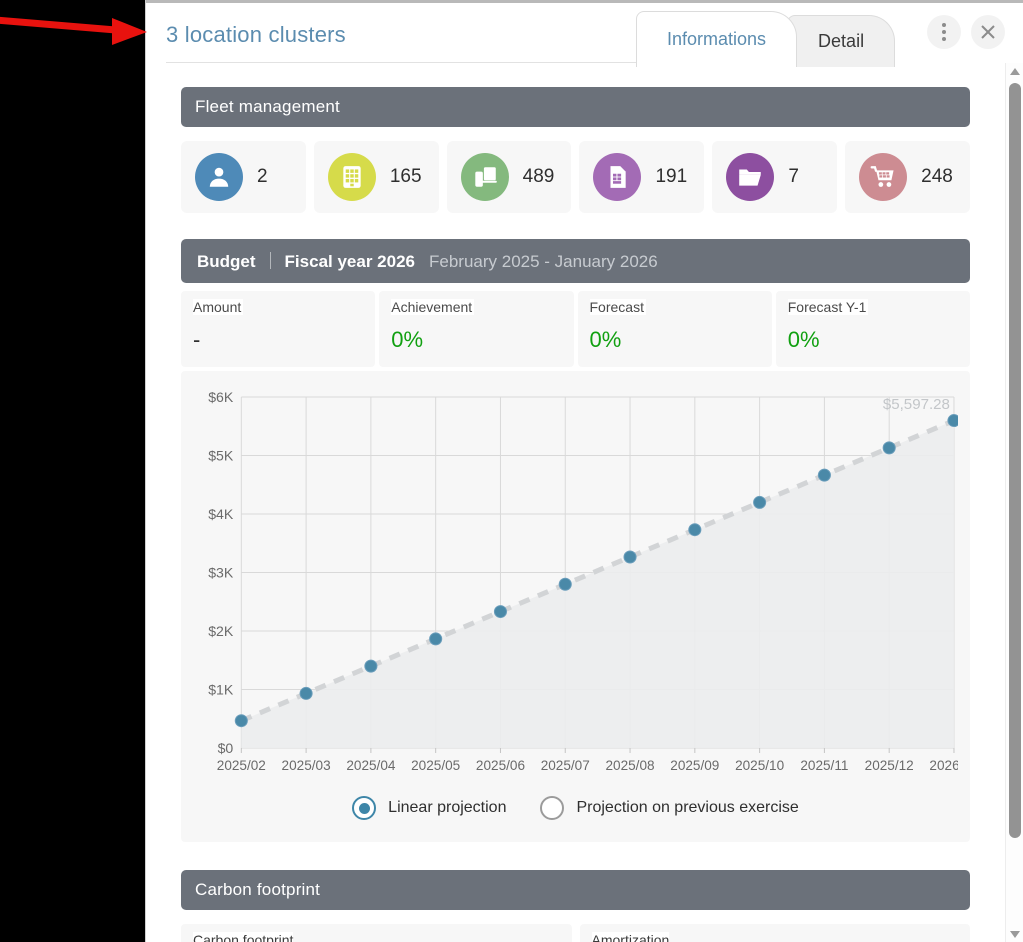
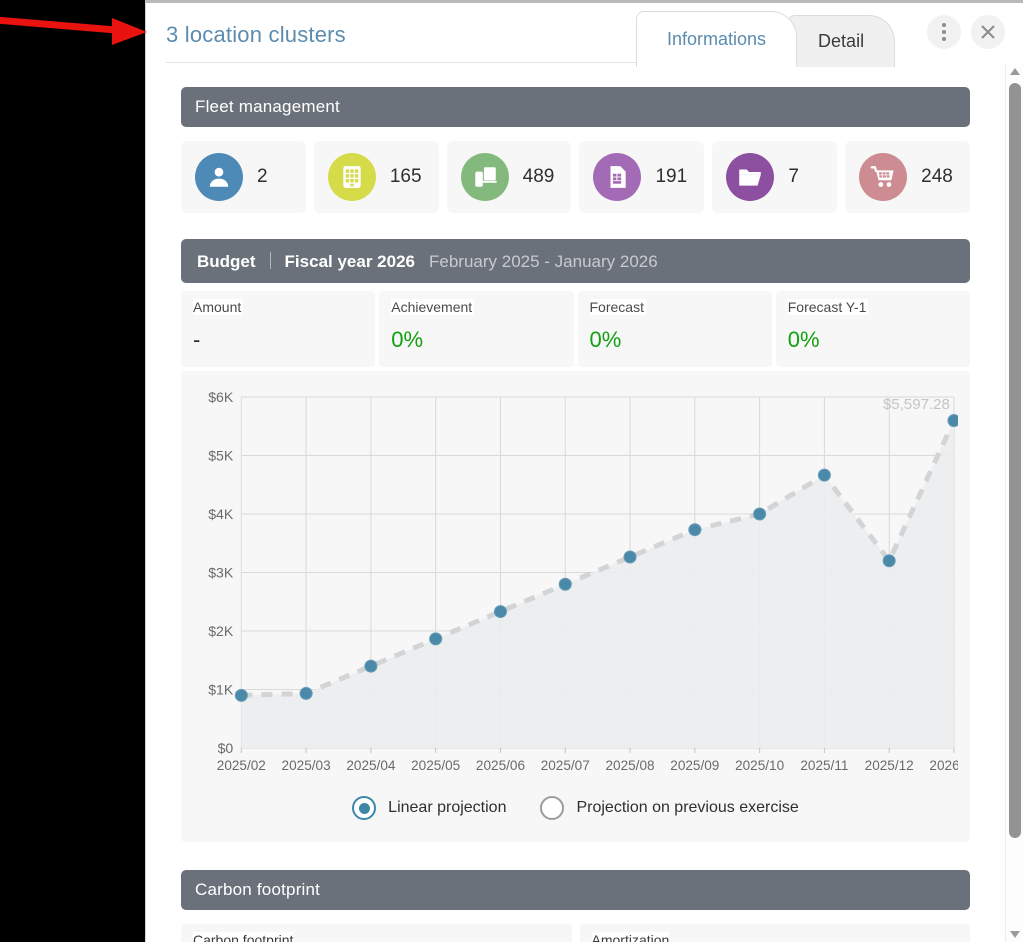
2025/02: $0.5K -> $0.9K
2025/10: $4.2K -> $4.0K
2025/12: $5.1K -> $3.2K
